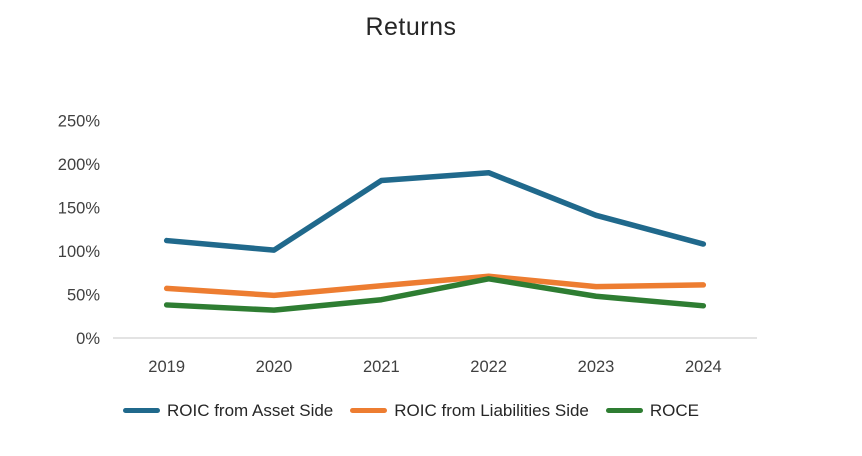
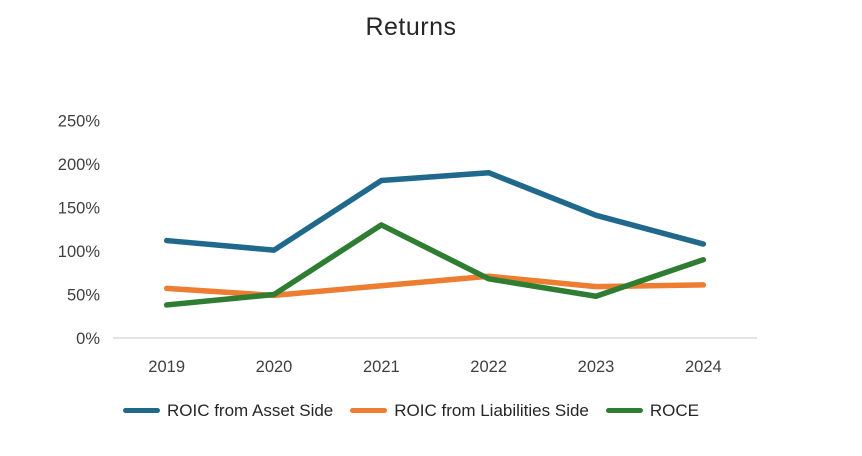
ROCE/2020: 30% -> 50%
ROCE/2021: 40% -> 130%
ROCE/2024: 40% -> 90%
